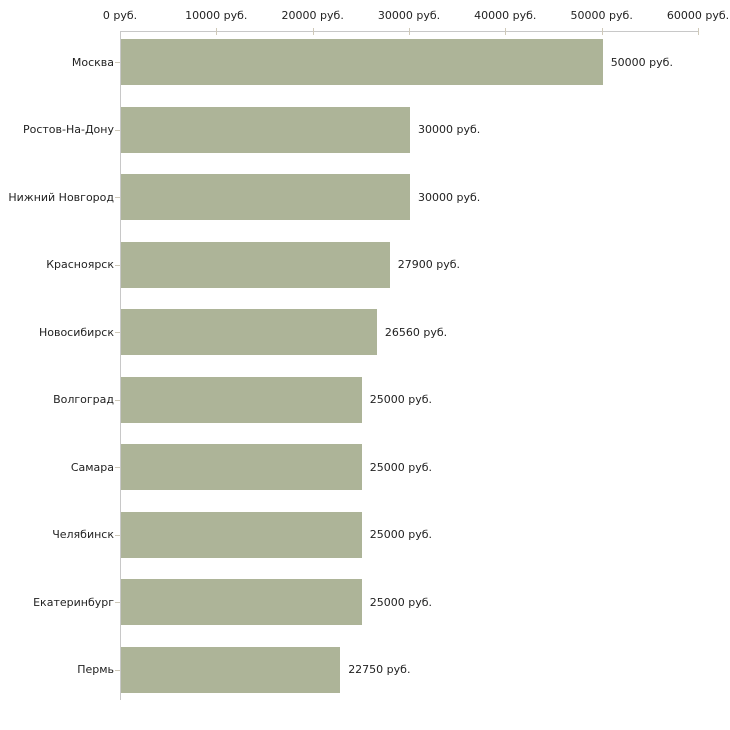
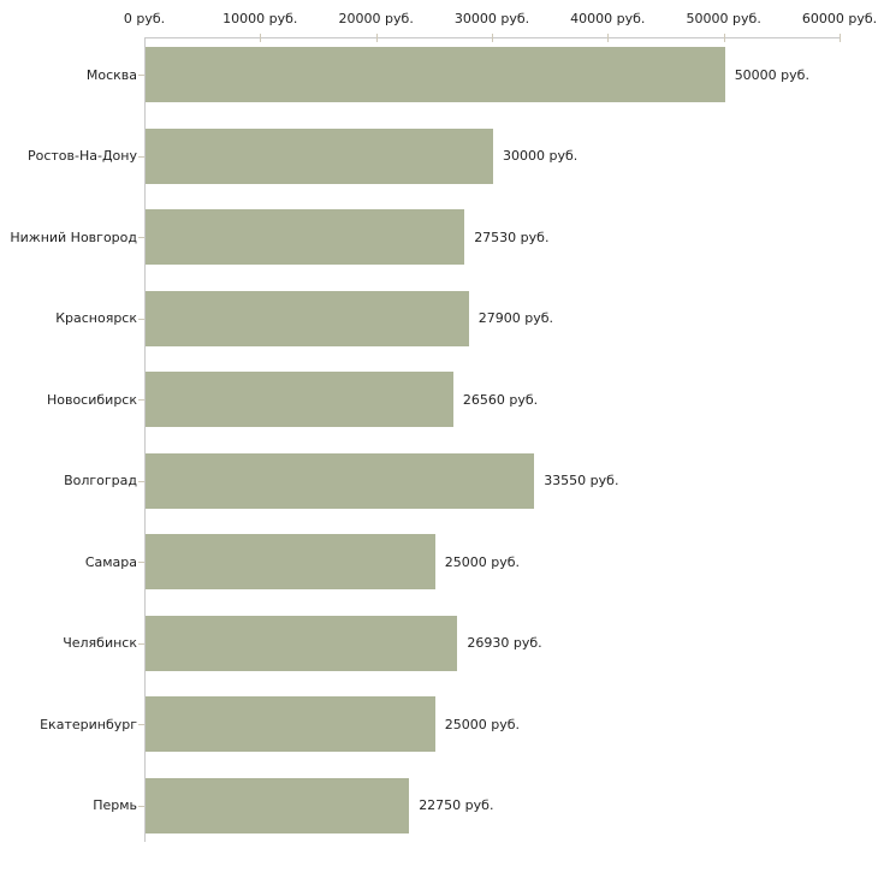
Нижний Новгород: 30000 -> 27530
Волгоград: 25000 -> 33550
Челябинск: 25000 -> 26930
